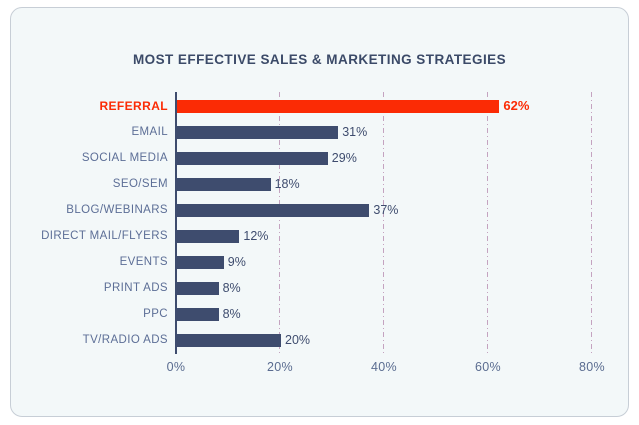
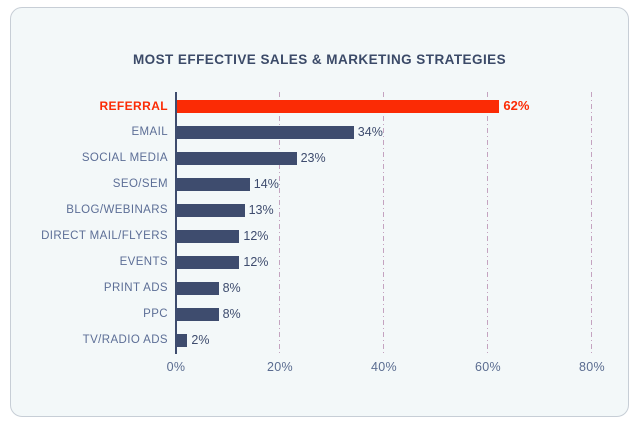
EMAIL: 31% -> 34%
SOCIAL MEDIA: 29% -> 23%
SEO/SEM: 18% -> 14%
BLOG/WEBINARS: 37% -> 13%
EVENTS: 9% -> 12%
TV/RADIO ADS: 20% -> 2%
